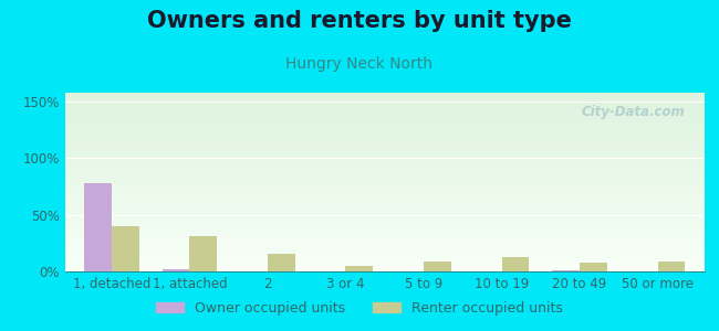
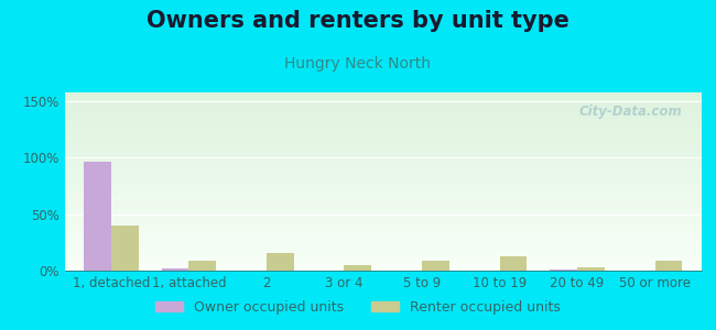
Owner occupied units/1, detached: 78% -> 97%
Renter occupied units/1, attached: 31% -> 9%
Renter occupied units/20 to 49: 8% -> 3%
